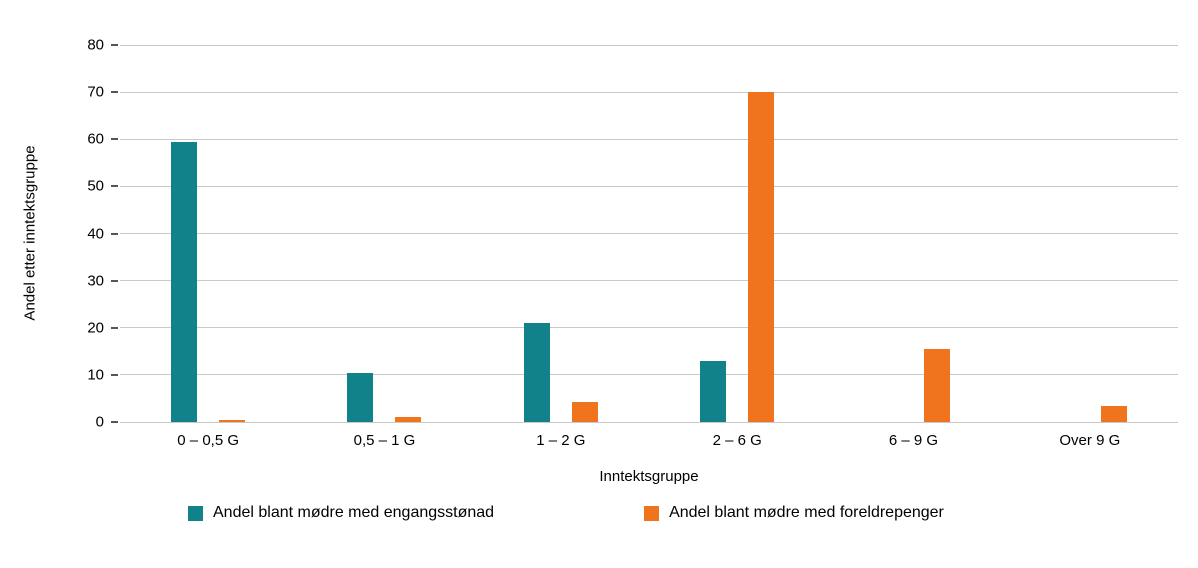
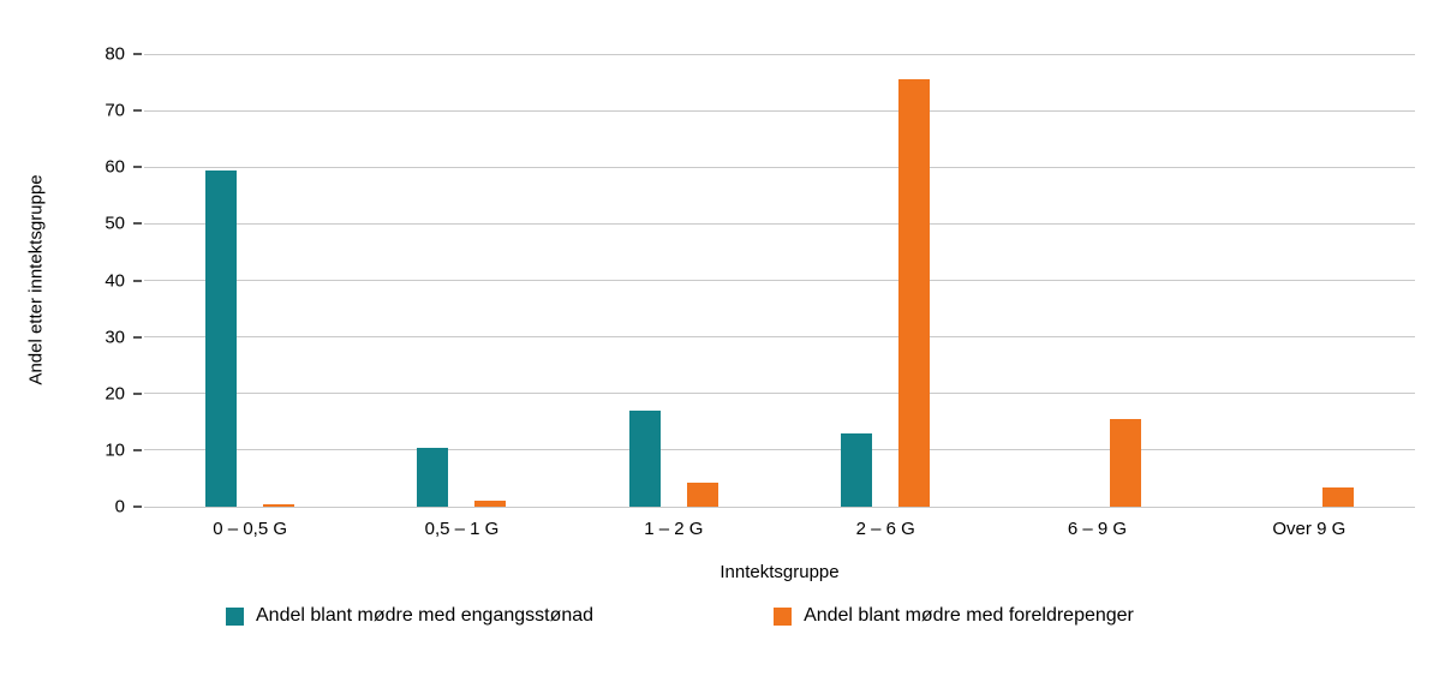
Andel blant mødre med engangsstønad/1 – 2 G: 21 -> 17
Andel blant mødre med foreldrepenger/2 – 6 G: 70 -> 76
